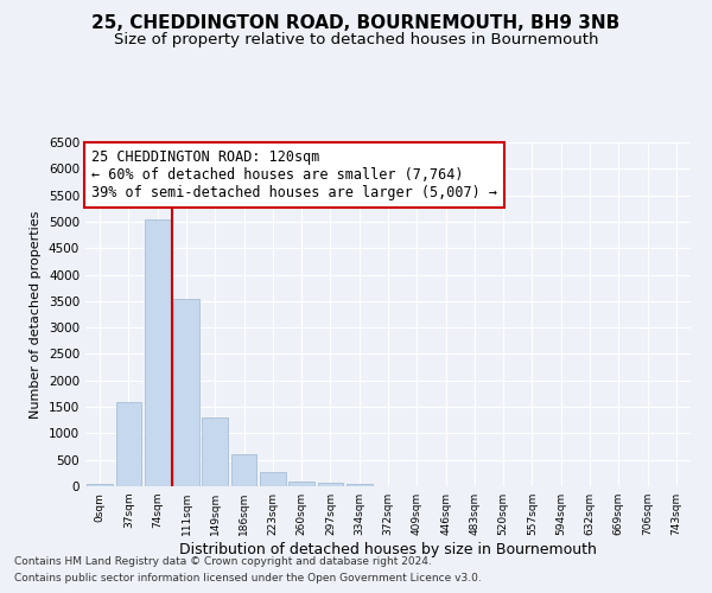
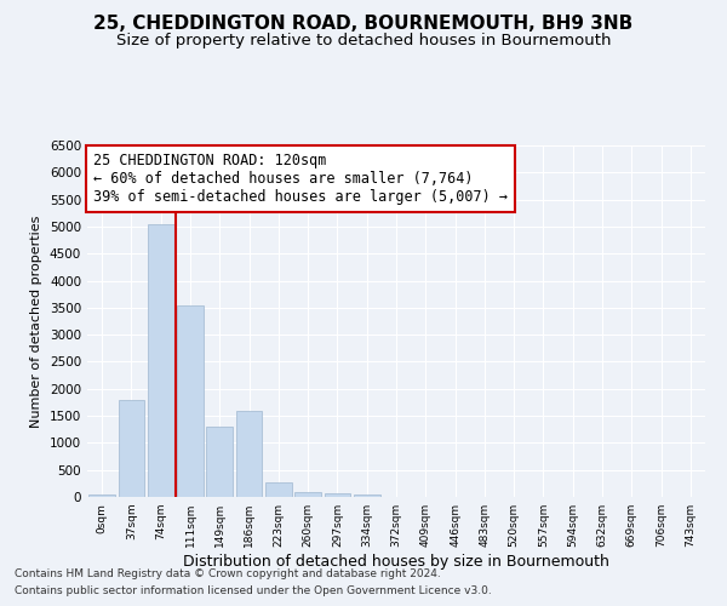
37sqm: 1600 -> 1800
186sqm: 600 -> 1600
